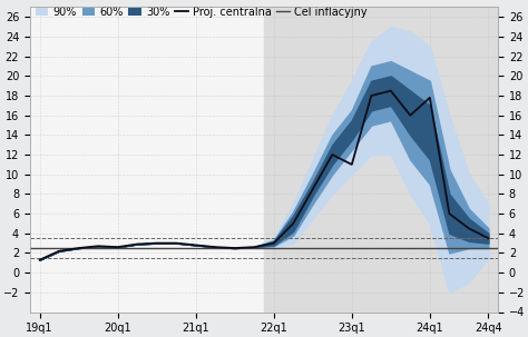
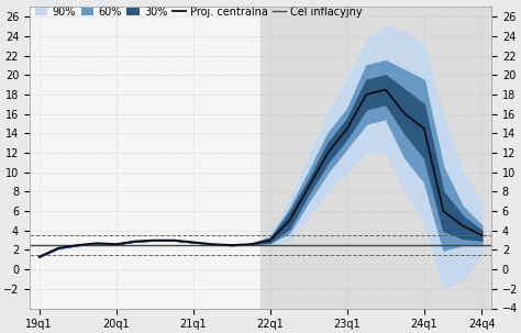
Proj. centralna/23q1: 11.0 -> 14.5
Proj. centralna/24q1: 17.8 -> 14.5
